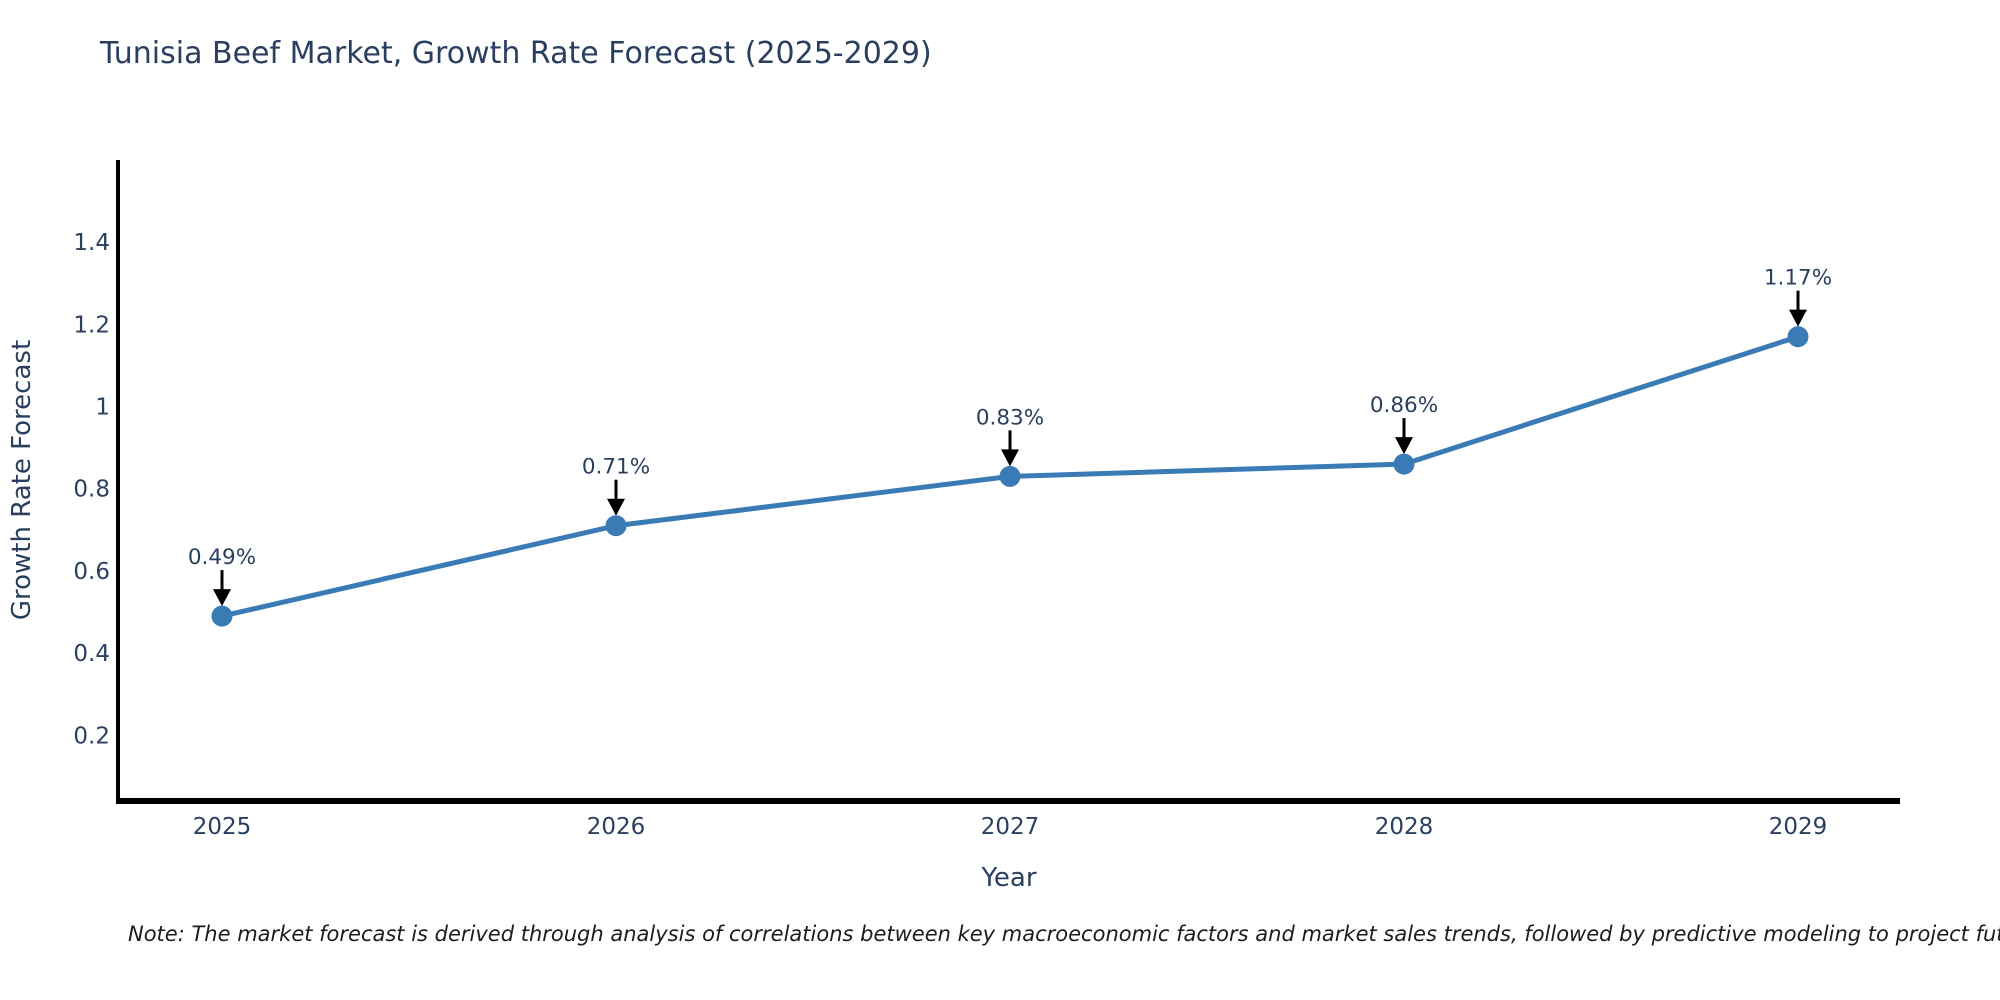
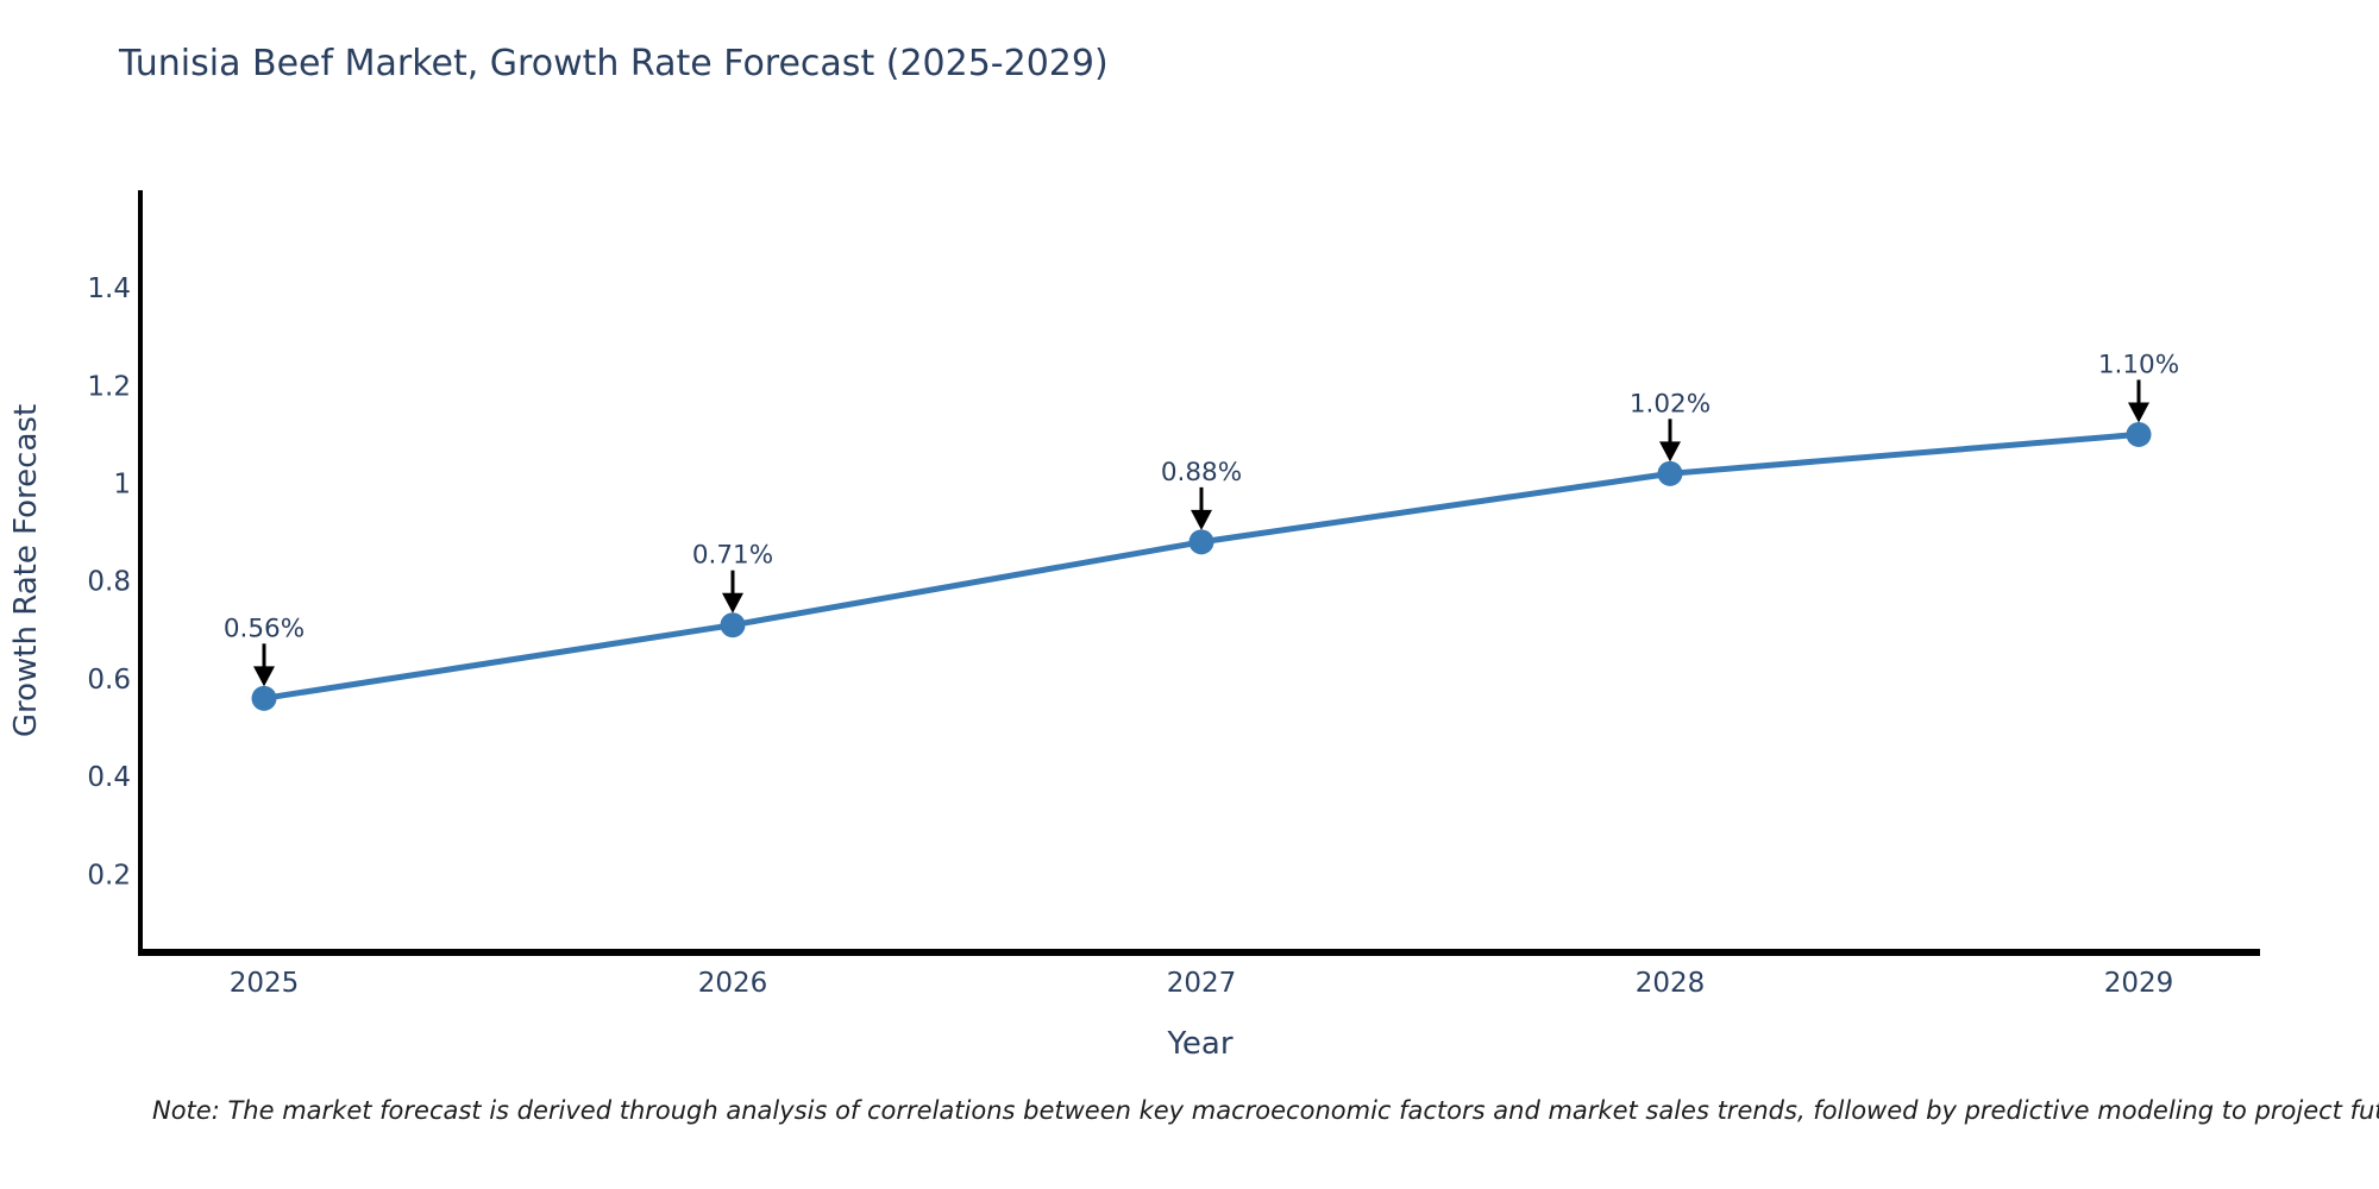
2025: 0.49% -> 0.56%
2027: 0.83% -> 0.88%
2028: 0.86% -> 1.02%
2029: 1.17% -> 1.10%
